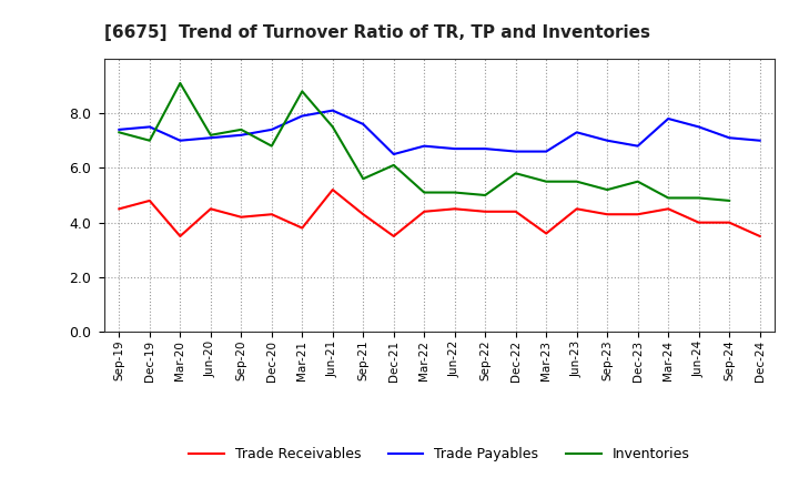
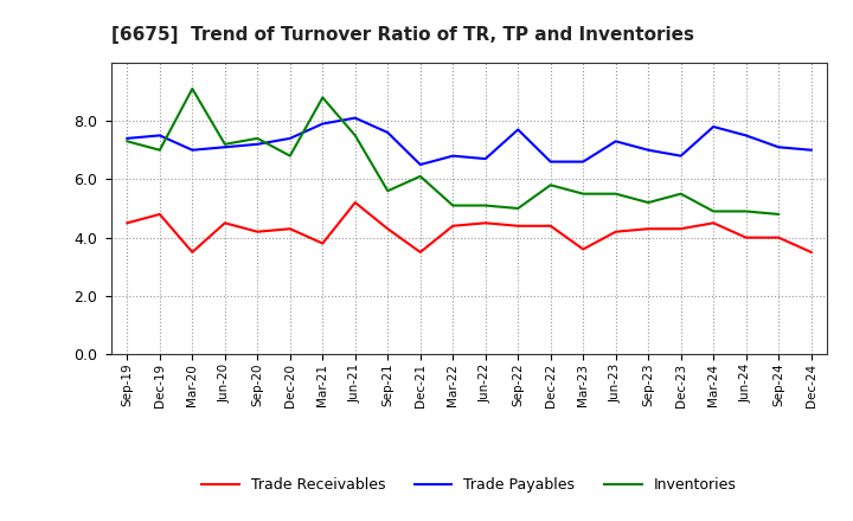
Trade Payables/Sep-22: 6.7 -> 7.7
Trade Receivables/Jun-23: 4.5 -> 4.2
